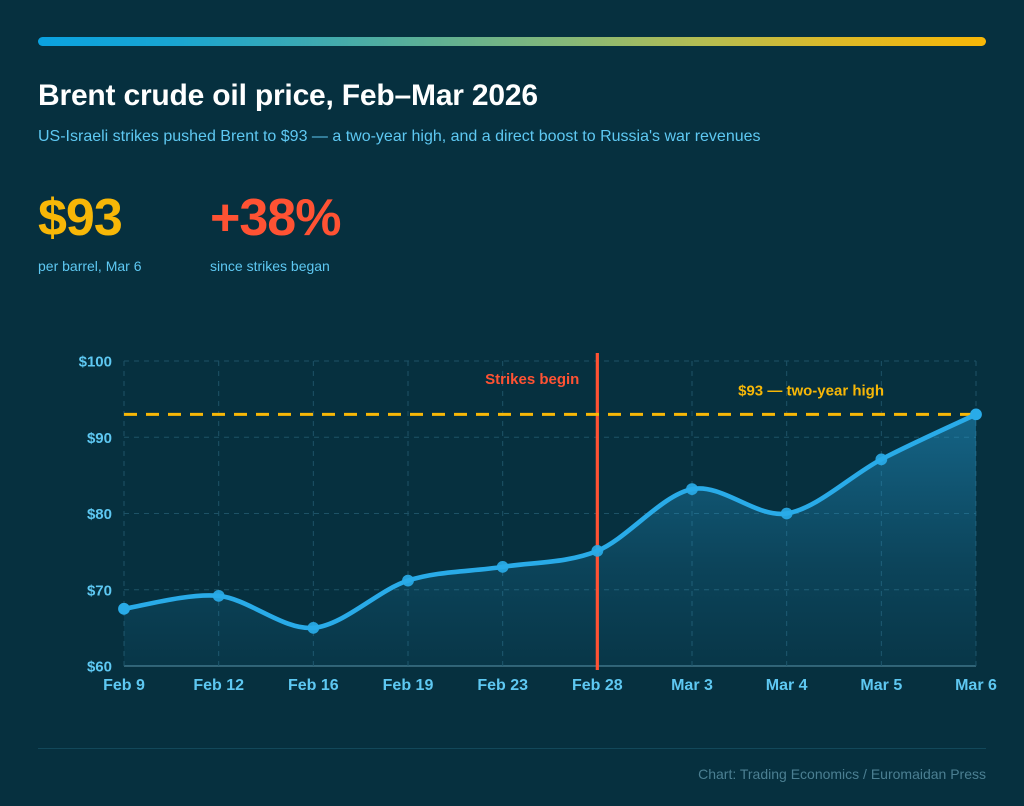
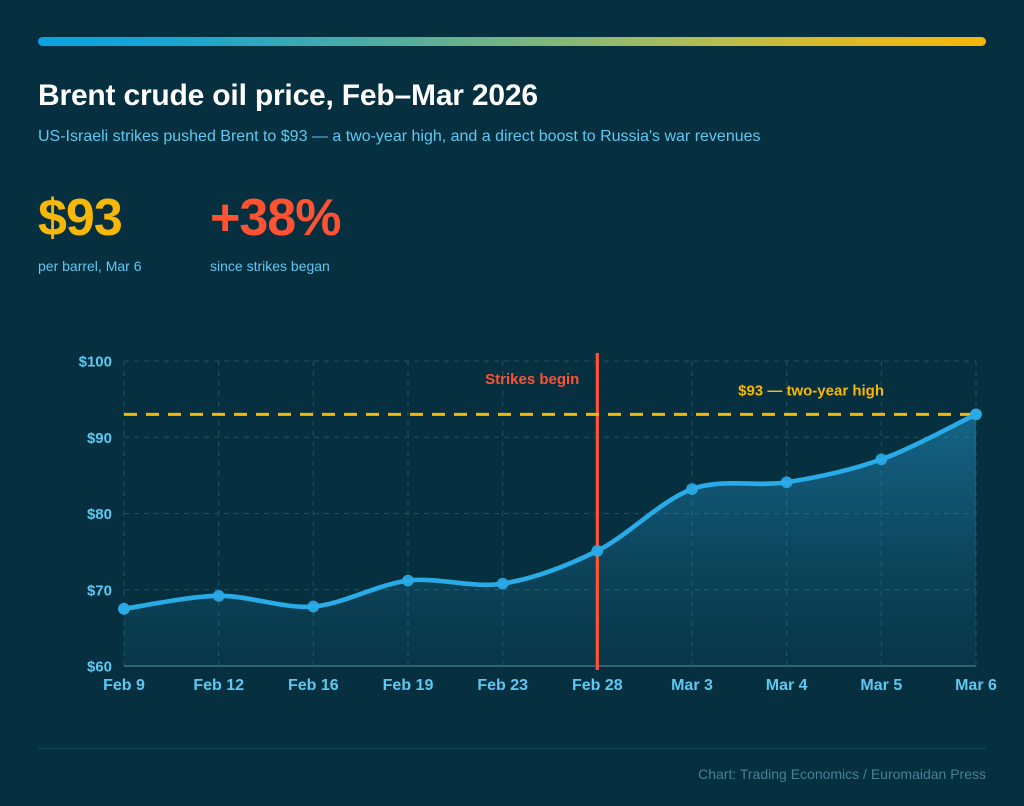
Feb 16: $65 -> $68
Feb 23: $73 -> $71
Mar 4: $80 -> $84
